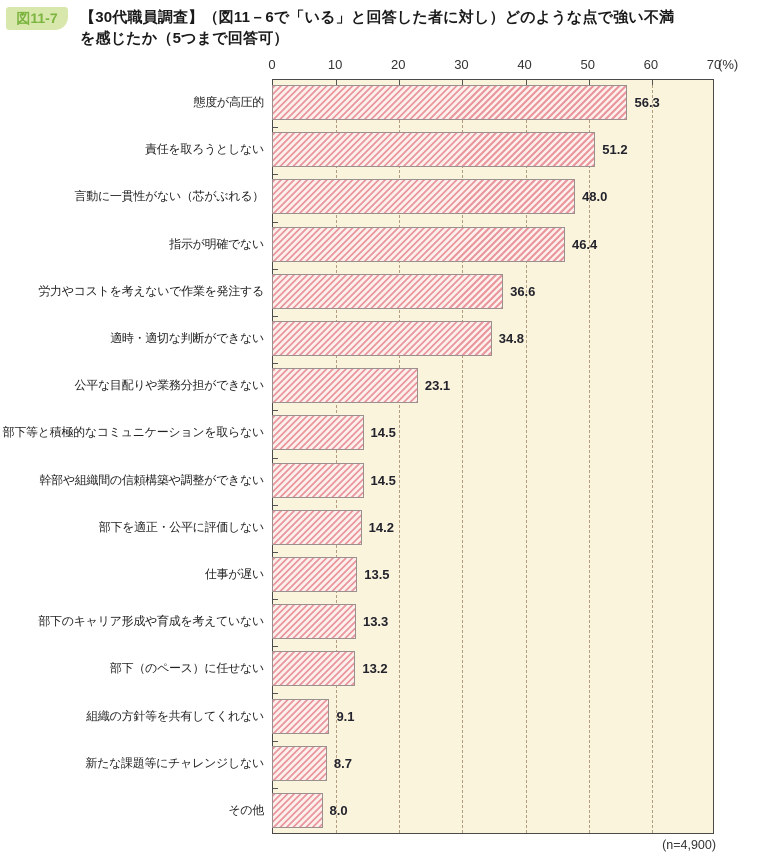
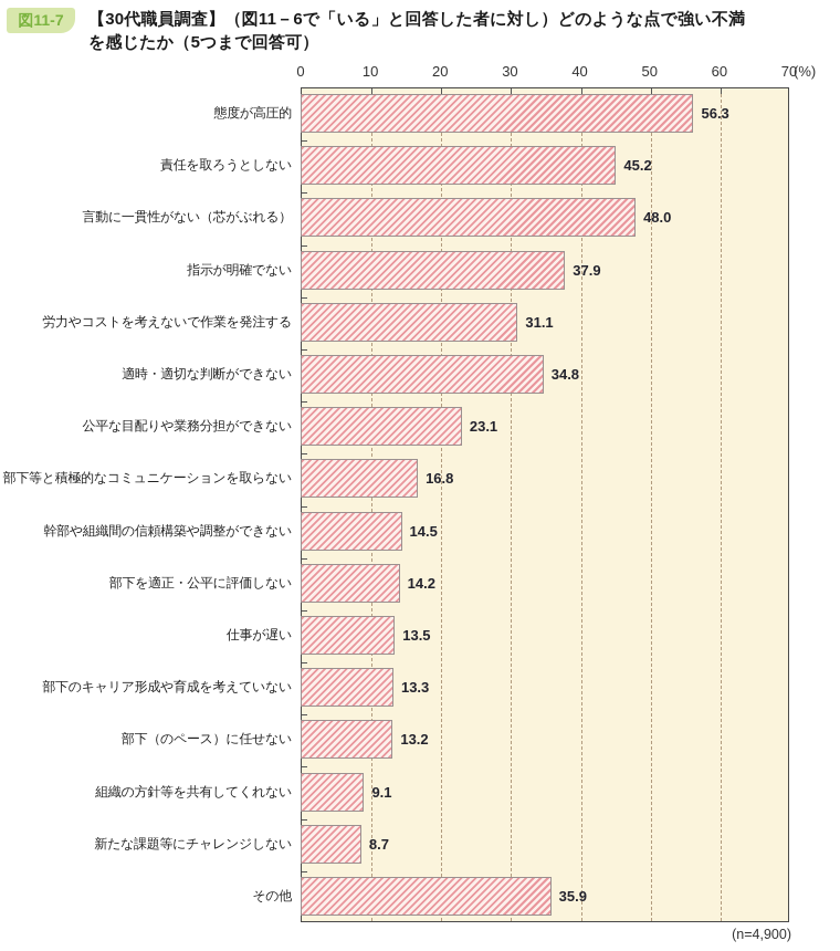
責任を取ろうとしない: 51.2 -> 45.2
指示が明確でない: 46.4 -> 37.9
労力やコストを考えないで作業を発注する: 36.6 -> 31.1
部下等と積極的なコミュニケーションを取らない: 14.5 -> 16.8
その他: 8.0 -> 35.9
